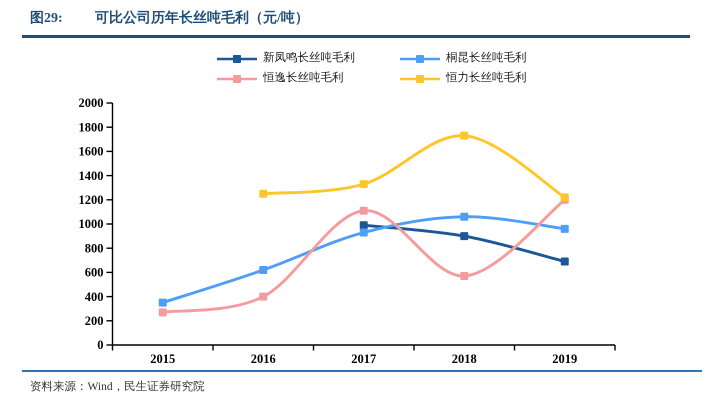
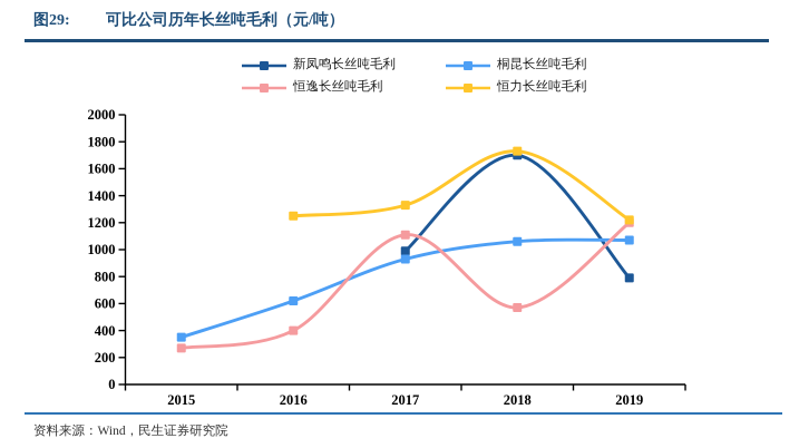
新凤鸣长丝吨毛利/2018: 900 -> 1700
新凤鸣长丝吨毛利/2019: 690 -> 790
桐昆长丝吨毛利/2019: 960 -> 1070
